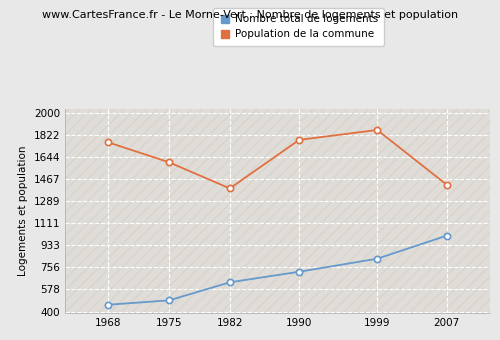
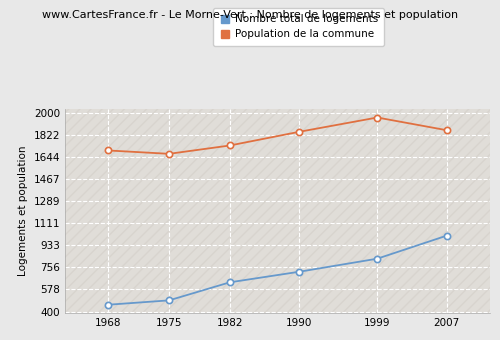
Population de la commune/1968: 1760 -> 1700
Population de la commune/1975: 1600 -> 1670
Population de la commune/1982: 1390 -> 1740
Population de la commune/1990: 1780 -> 1840
Population de la commune/1999: 1860 -> 1960
Population de la commune/2007: 1420 -> 1860
